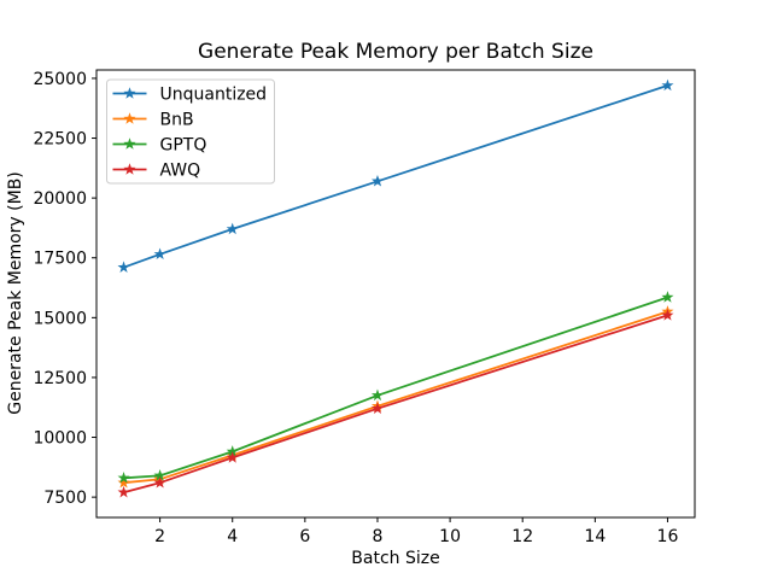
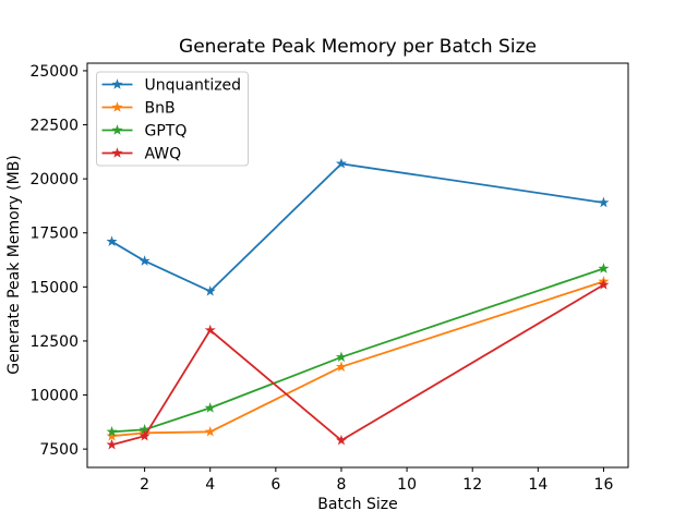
Unquantized/2: 17600 -> 16200
Unquantized/4: 18700 -> 14800
BnB/4: 9200 -> 8300
AWQ/4: 9200 -> 13000
AWQ/8: 11200 -> 7900
Unquantized/16: 24700 -> 18900
